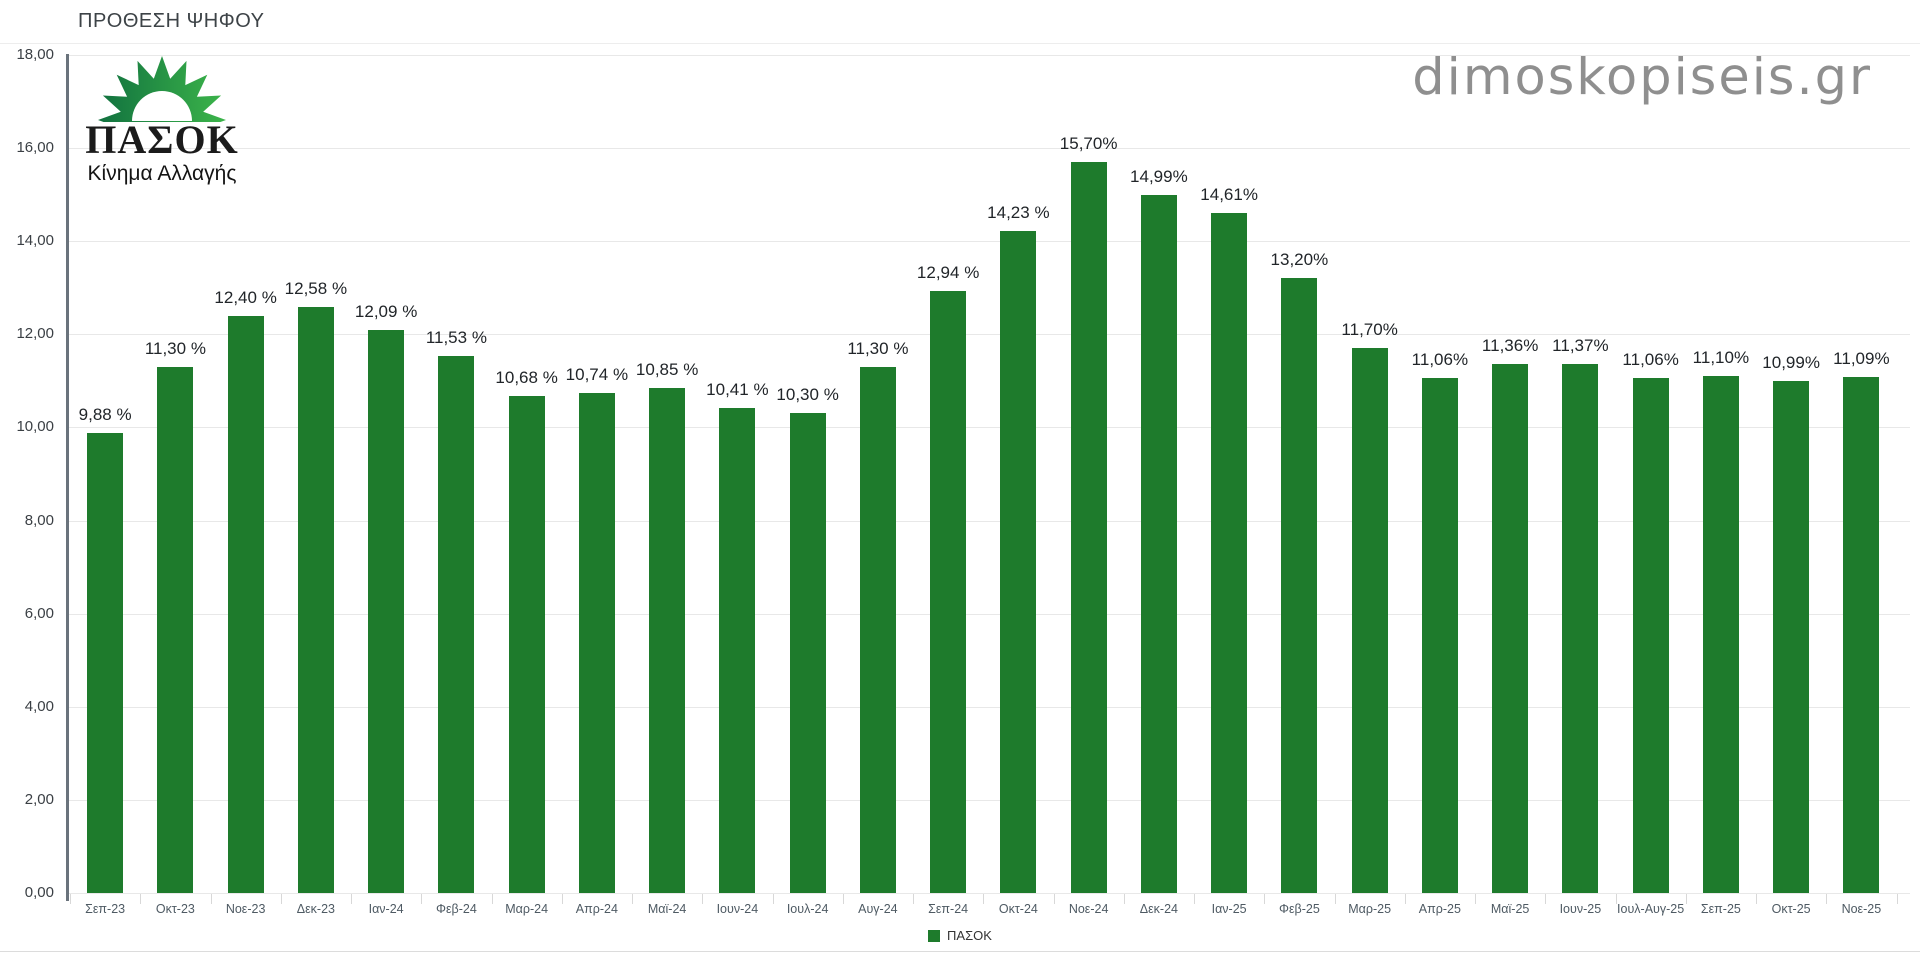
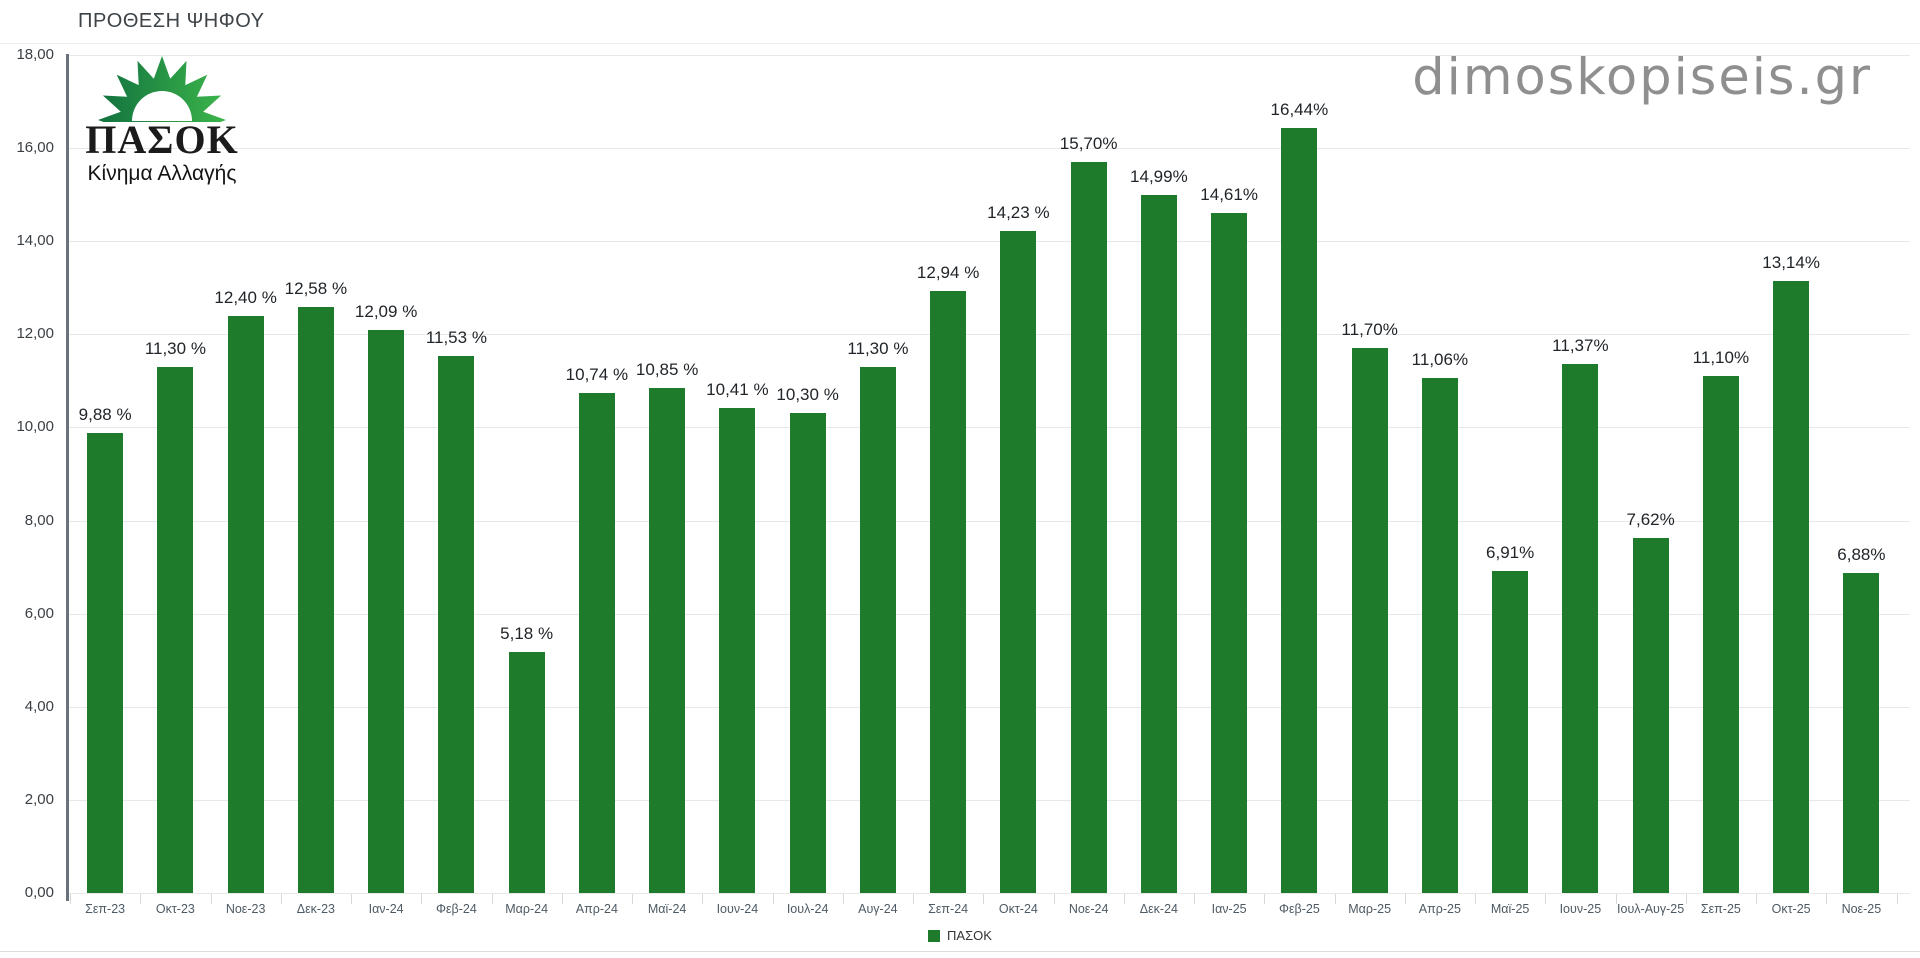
Μαρ-24: 10,68 -> 5,18
Φεβ-25: 13,20% -> 16,44%
Μαϊ-25: 11,36% -> 6,91%
Ιουλ-Αυγ-25: 11,06% -> 7,62%
Οκτ-25: 10,99% -> 13,14%
Νοε-25: 11,09% -> 6,88%
